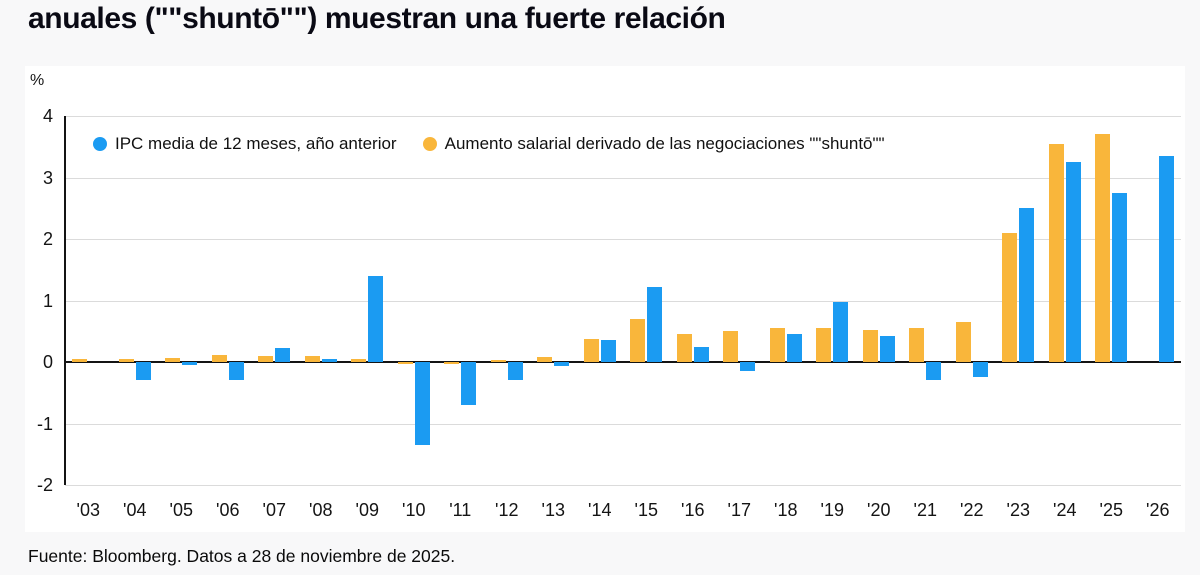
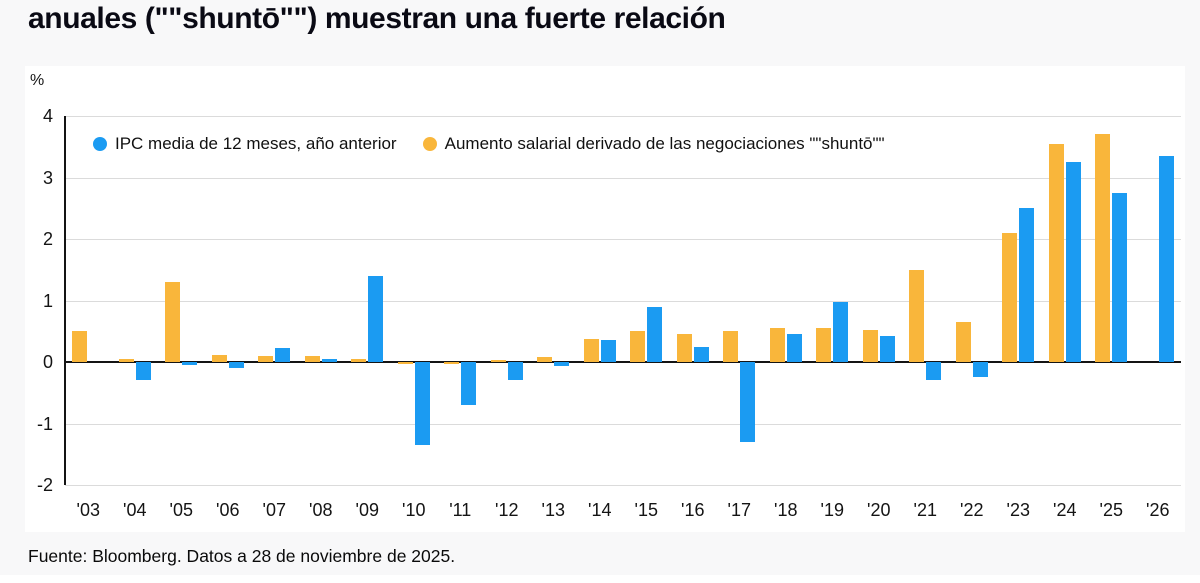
Aumento salarial derivado de las negociaciones ""shuntō""/'03: 0.1 -> 0.5
Aumento salarial derivado de las negociaciones ""shuntō""/'05: 0.1 -> 1.3
IPC media de 12 meses, año anterior/'06: -0.3 -> -0.1
IPC media de 12 meses, año anterior/'15: 1.2 -> 0.9
Aumento salarial derivado de las negociaciones ""shuntō""/'15: 0.7 -> 0.5
IPC media de 12 meses, año anterior/'17: -0.1 -> -1.3
Aumento salarial derivado de las negociaciones ""shuntō""/'21: 0.6 -> 1.5
